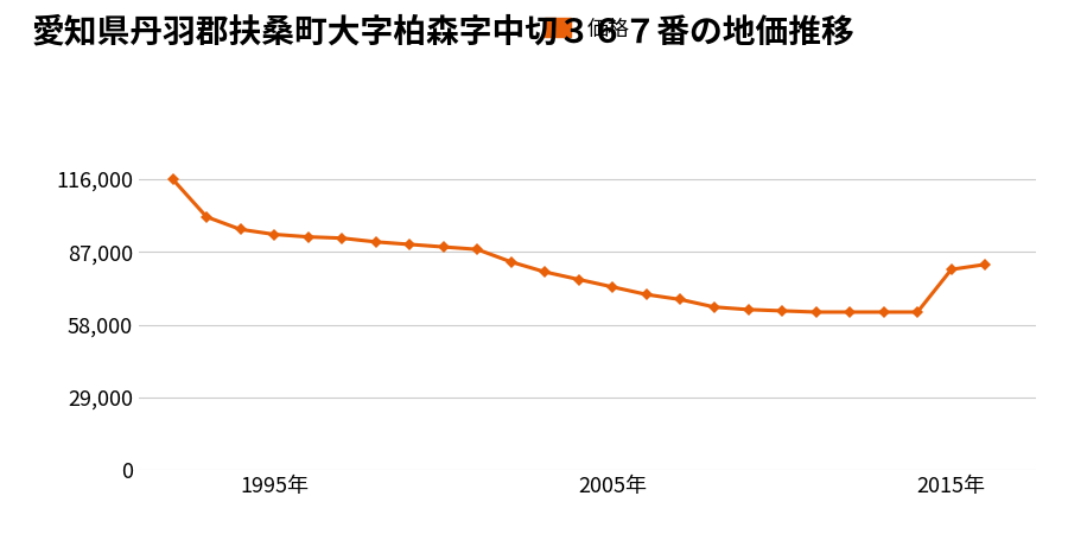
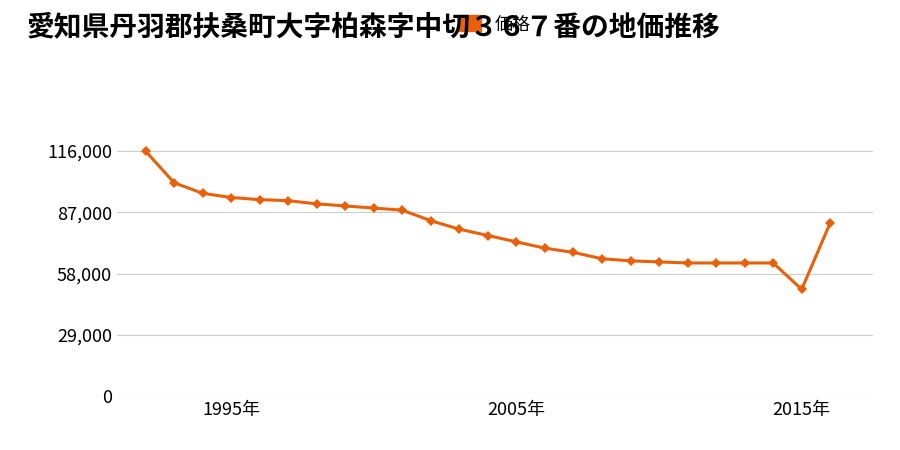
2015年: 80,000 -> 50,500
